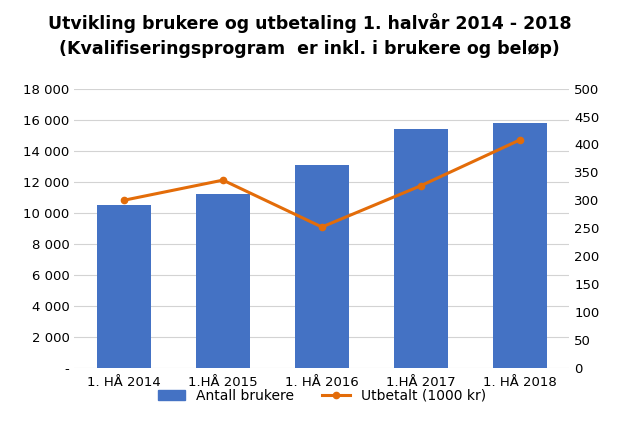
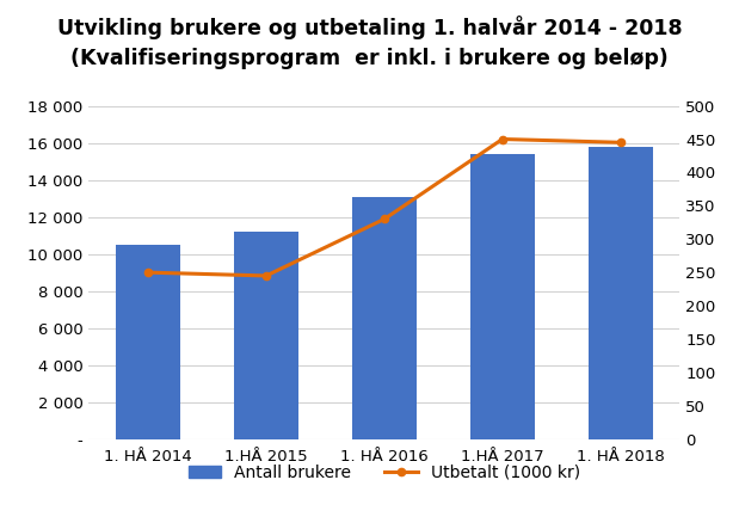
Utbetalt (1000 kr)/1. HÅ 2014: 300 -> 250
Utbetalt (1000 kr)/1.HÅ 2015: 336 -> 245
Utbetalt (1000 kr)/1. HÅ 2016: 252 -> 330
Utbetalt (1000 kr)/1.HÅ 2017: 326 -> 450
Utbetalt (1000 kr)/1. HÅ 2018: 408 -> 445
